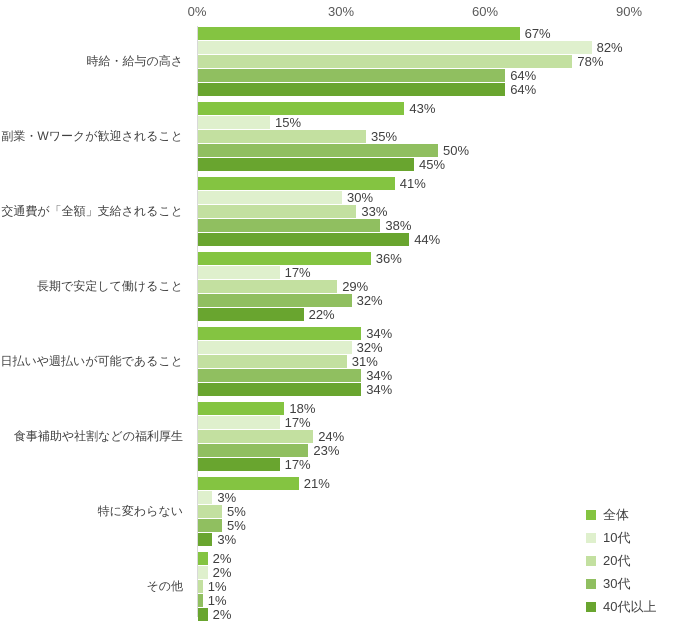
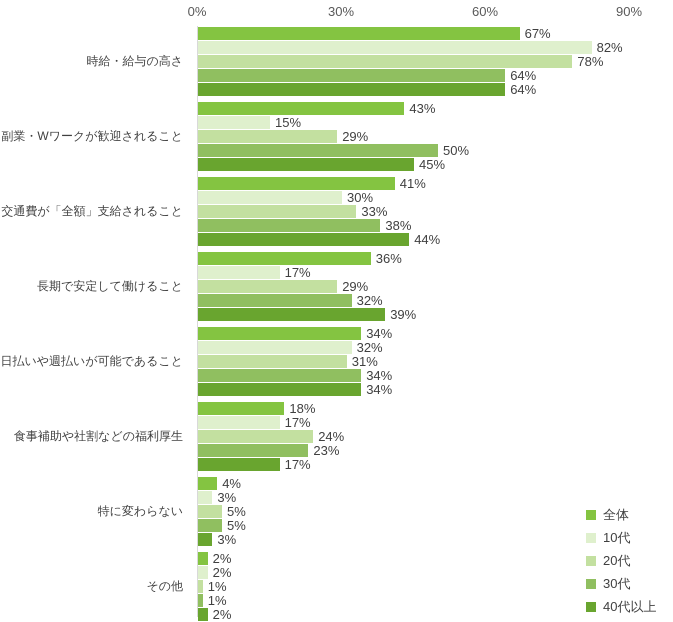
20代/副業・Wワークが歓迎されること: 35% -> 29%
40代以上/長期で安定して働けること: 22% -> 39%
全体/特に変わらない: 21% -> 4%
